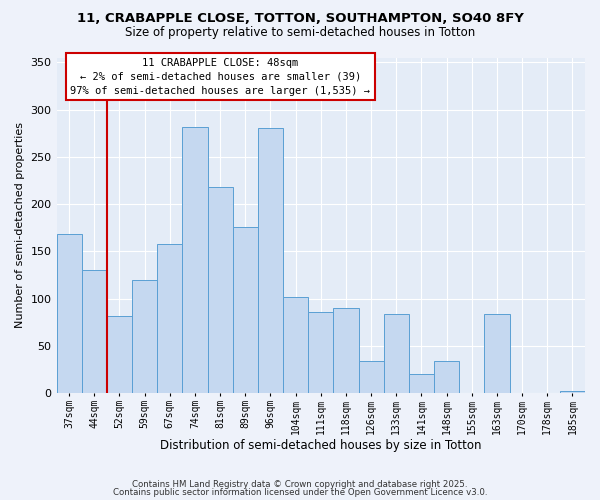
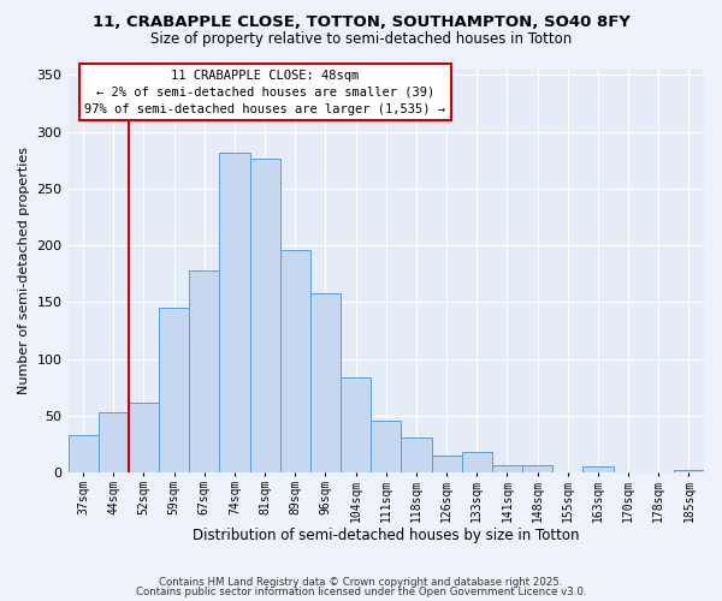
37sqm: 168 -> 33
44sqm: 130 -> 53
52sqm: 82 -> 62
59sqm: 120 -> 145
67sqm: 158 -> 178
81sqm: 218 -> 276
89sqm: 176 -> 196
96sqm: 280 -> 158
104sqm: 102 -> 84
111sqm: 86 -> 46
118sqm: 90 -> 31
126sqm: 34 -> 15
133sqm: 84 -> 18
141sqm: 20 -> 7
148sqm: 34 -> 6
163sqm: 84 -> 5
